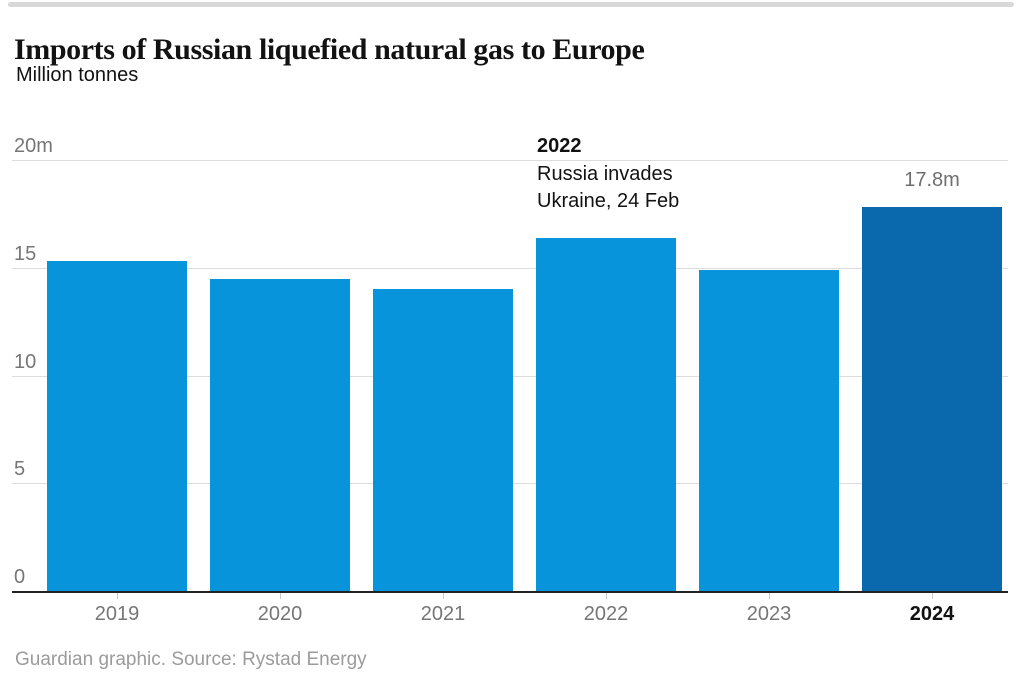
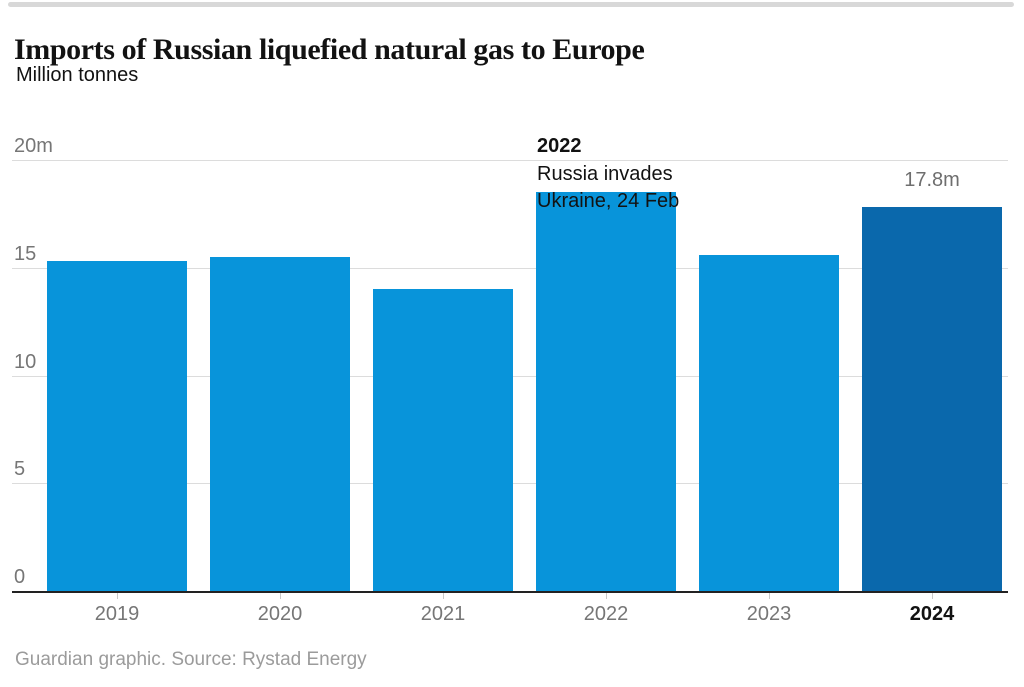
2020: 14.5m -> 15.5m
2022: 16.4m -> 18.5m
2023: 14.9m -> 15.6m
